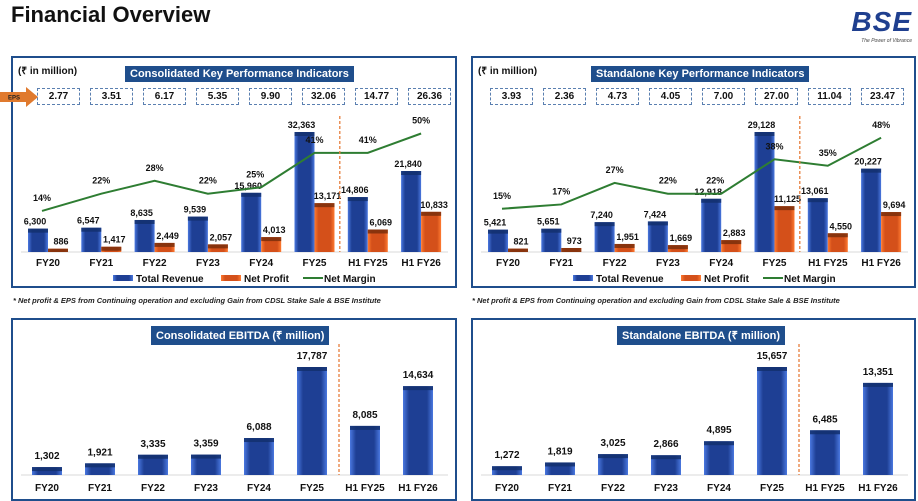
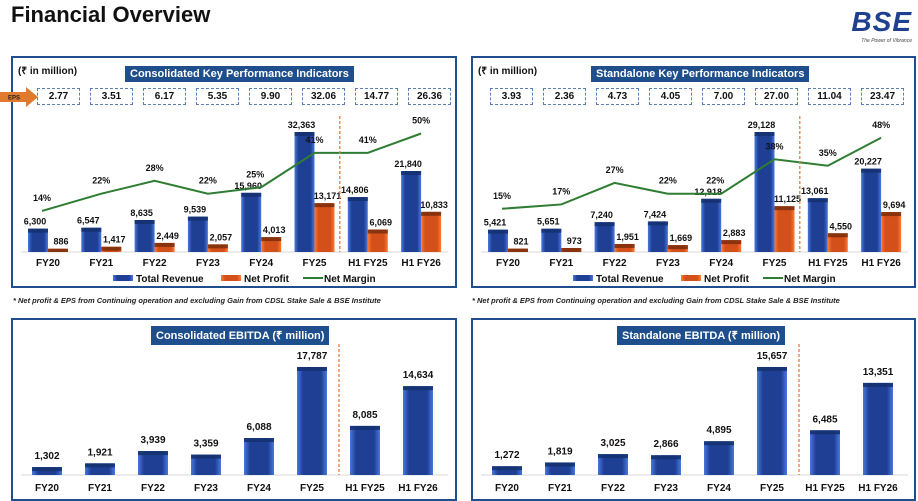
Consolidated EBITDA (₹ million)/FY22: 3,335 -> 3,939
